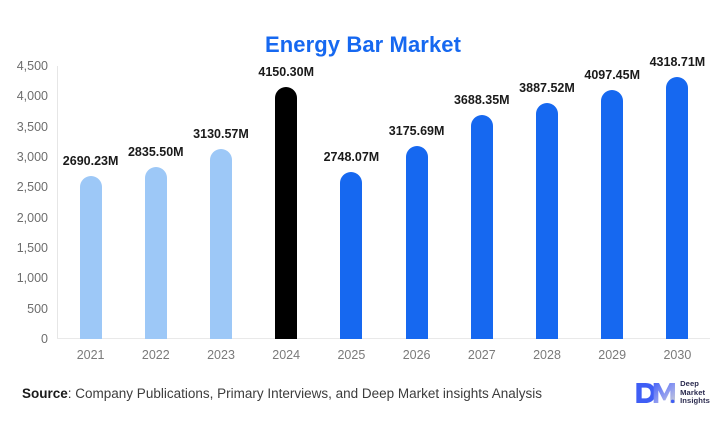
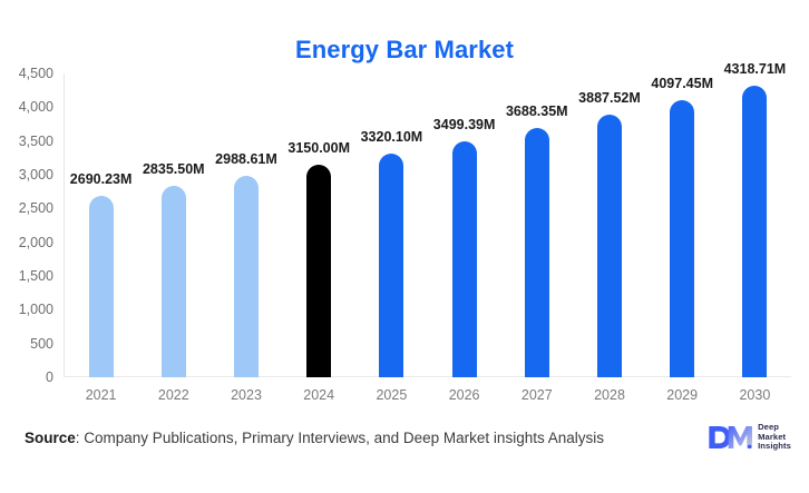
2023: 3130.57M -> 2988.61M
2024: 4150.30M -> 3150.00M
2025: 2748.07M -> 3320.10M
2026: 3175.69M -> 3499.39M
